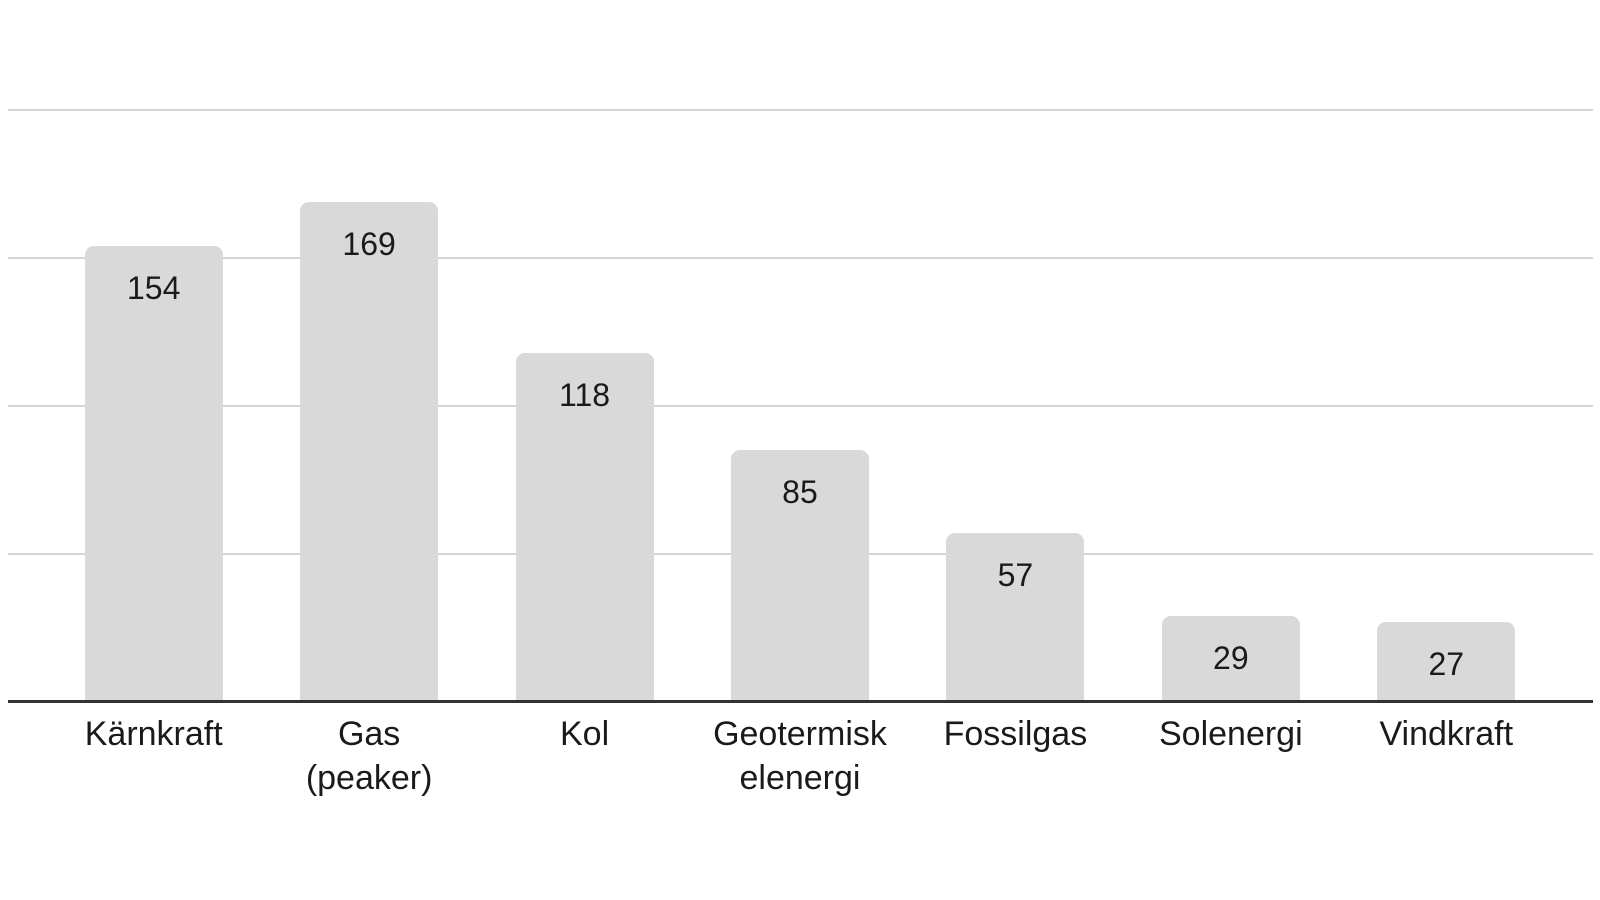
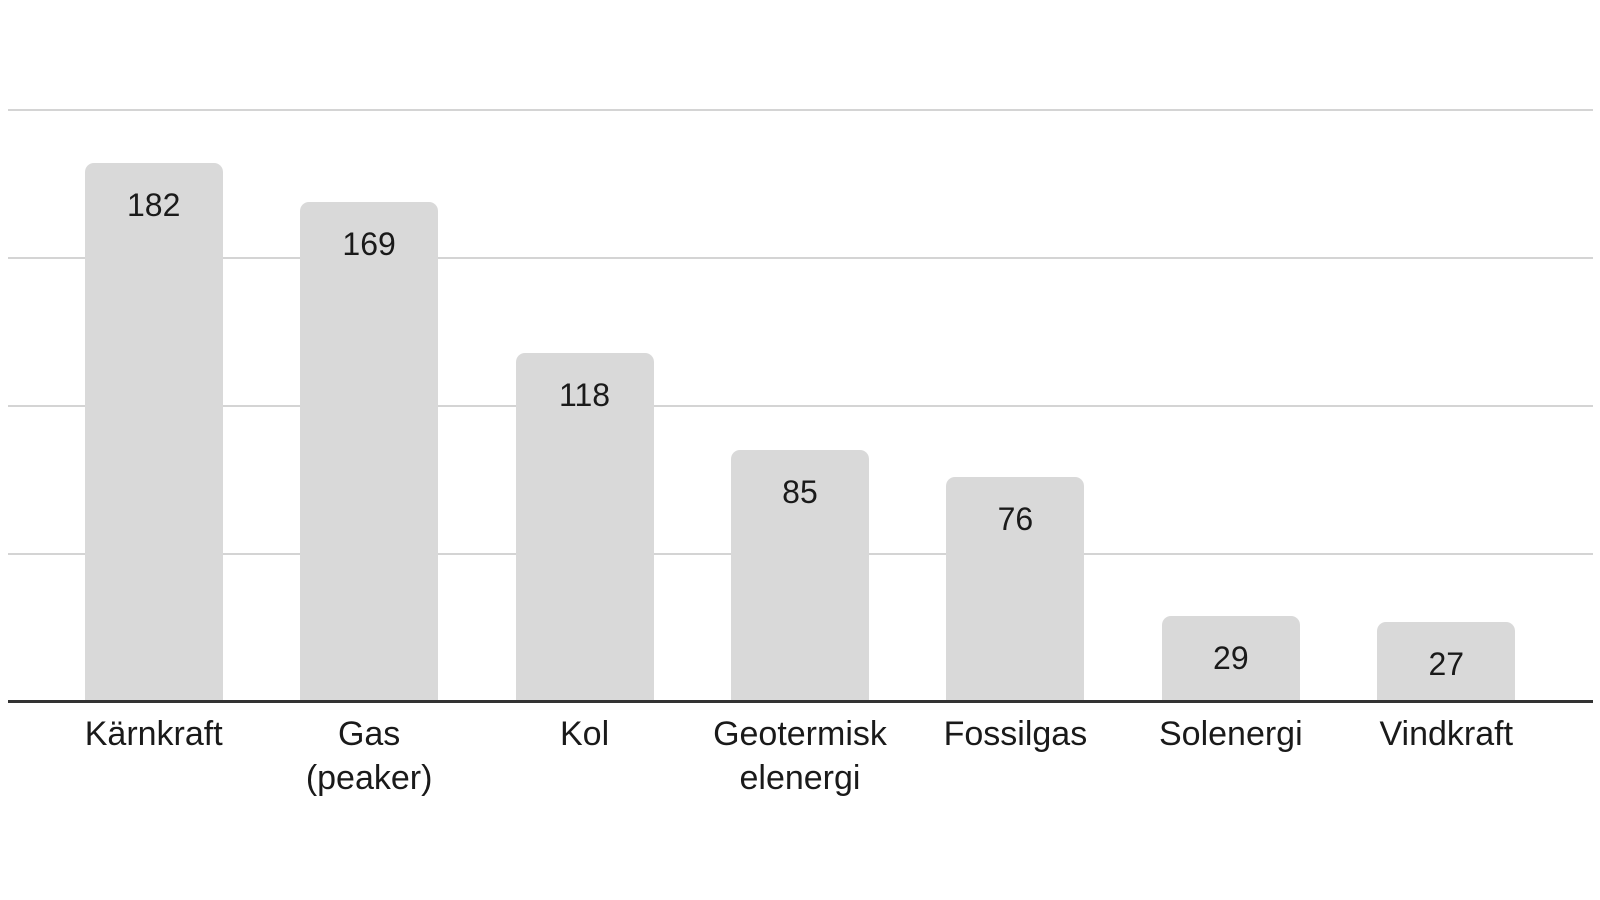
Kärnkraft: 154 -> 182
Fossilgas: 57 -> 76
